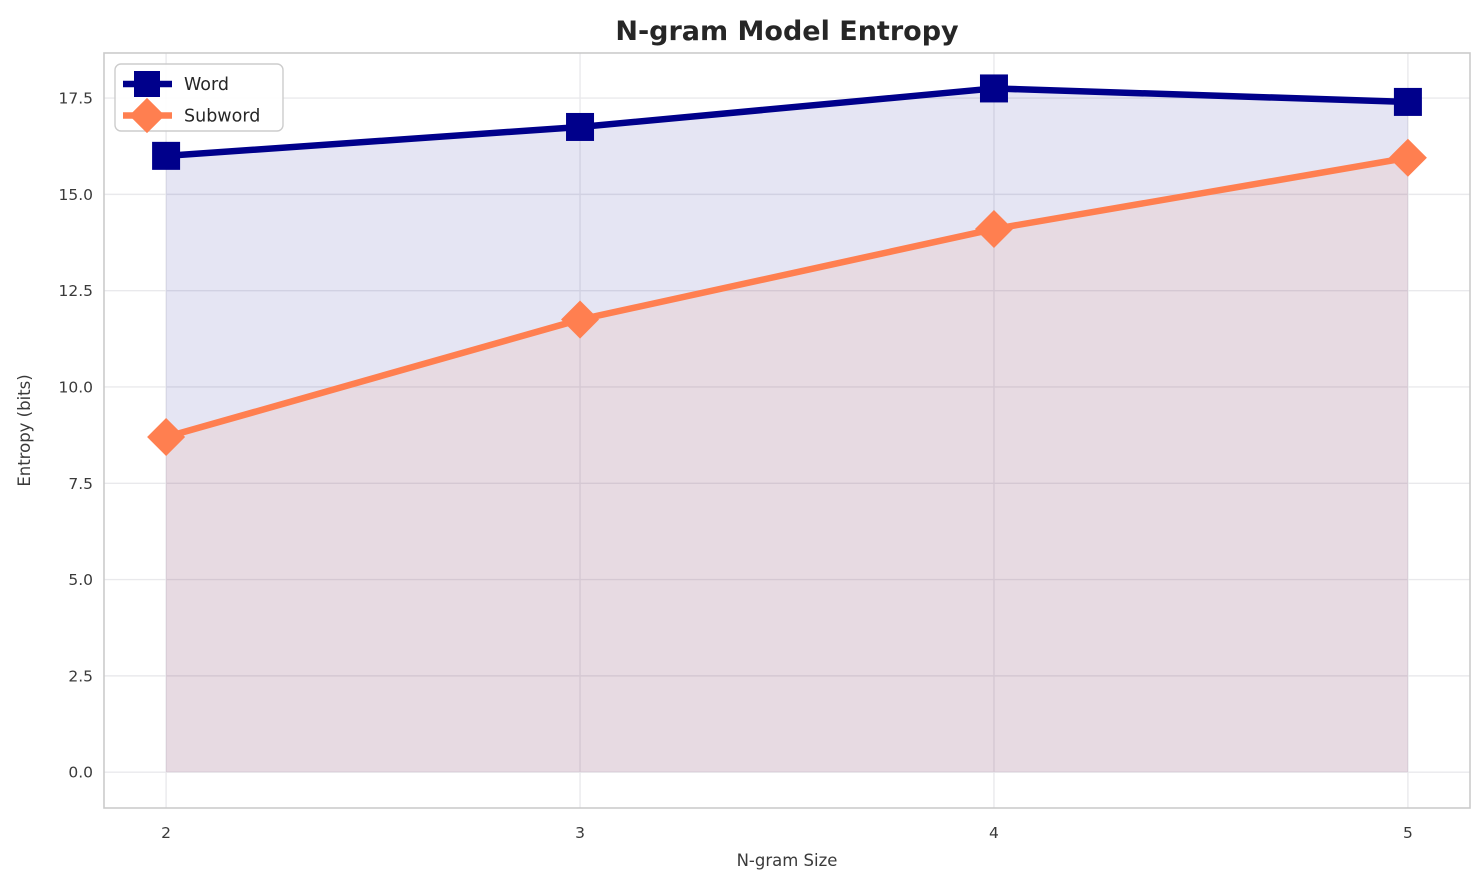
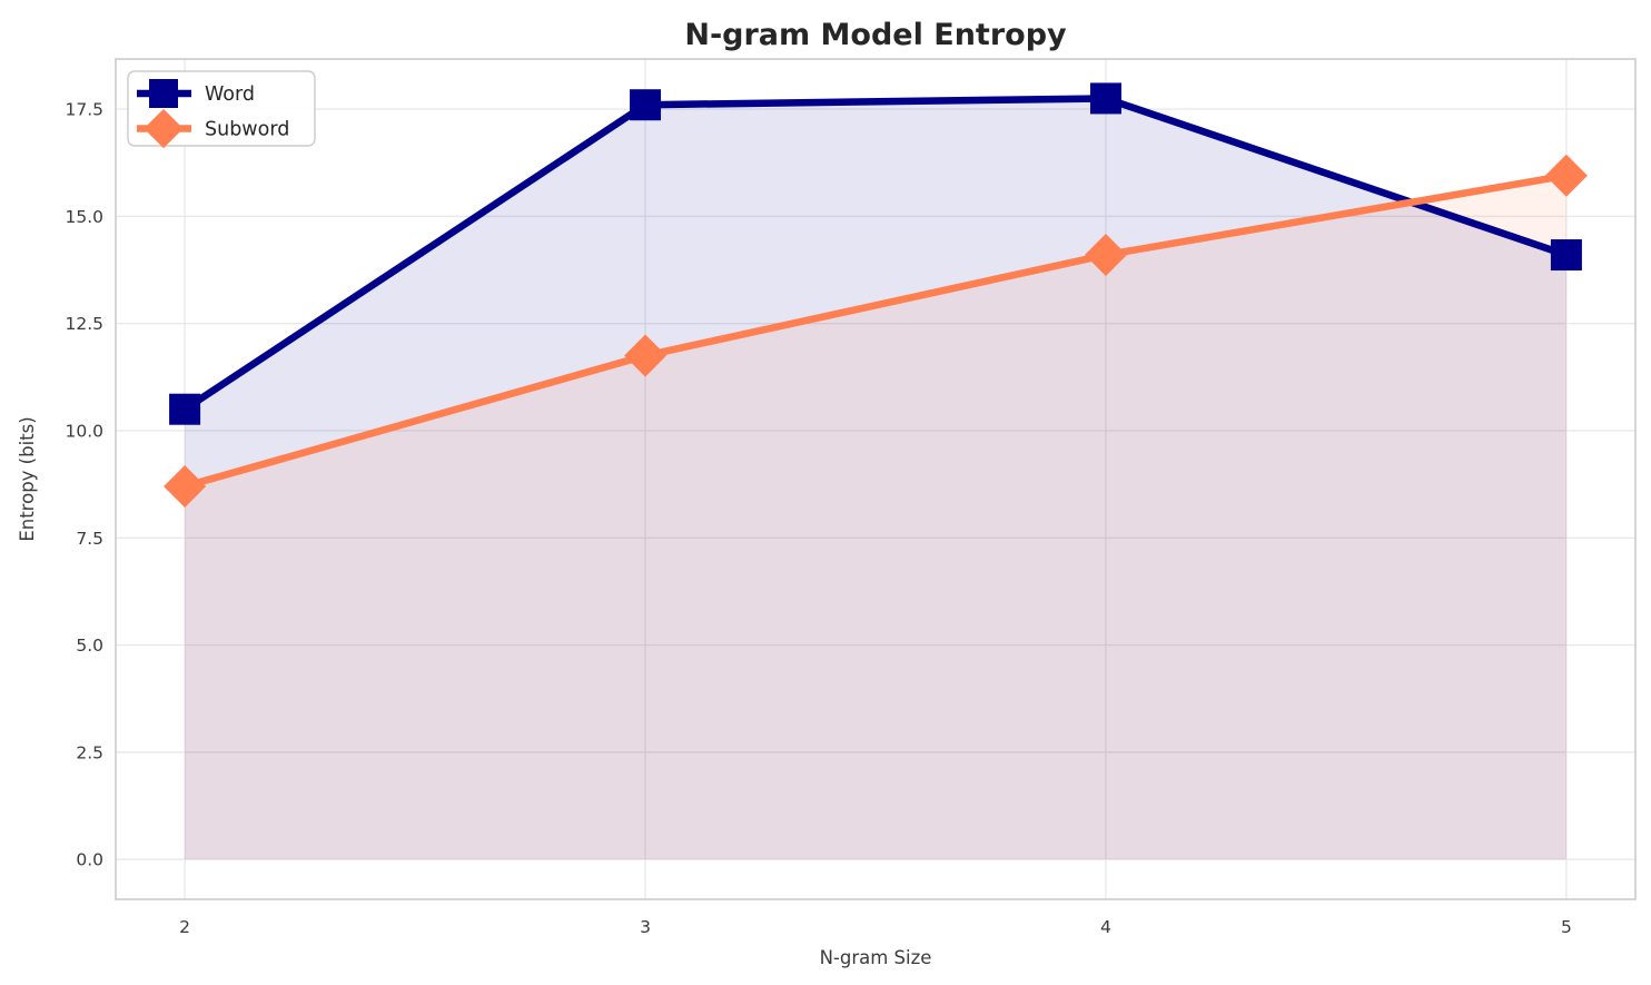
Word/2: 16.0 -> 10.5
Word/3: 16.8 -> 17.6
Word/5: 17.4 -> 14.1
